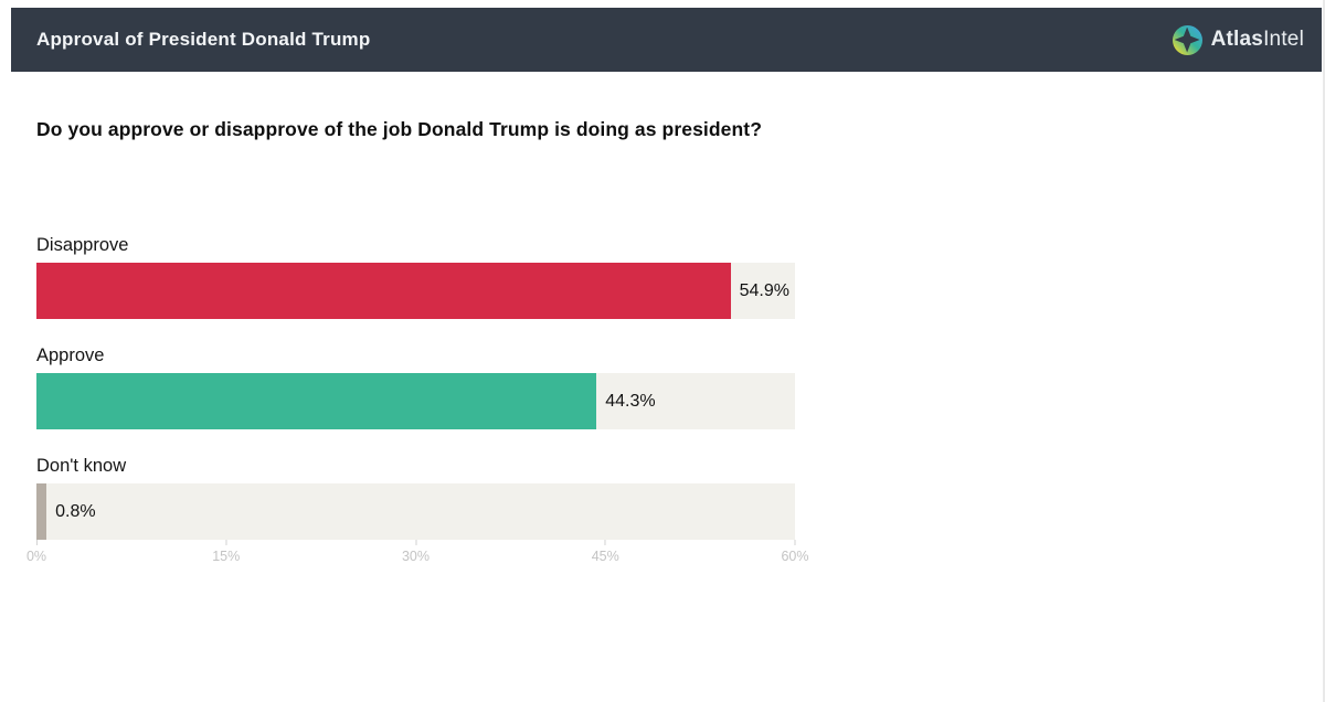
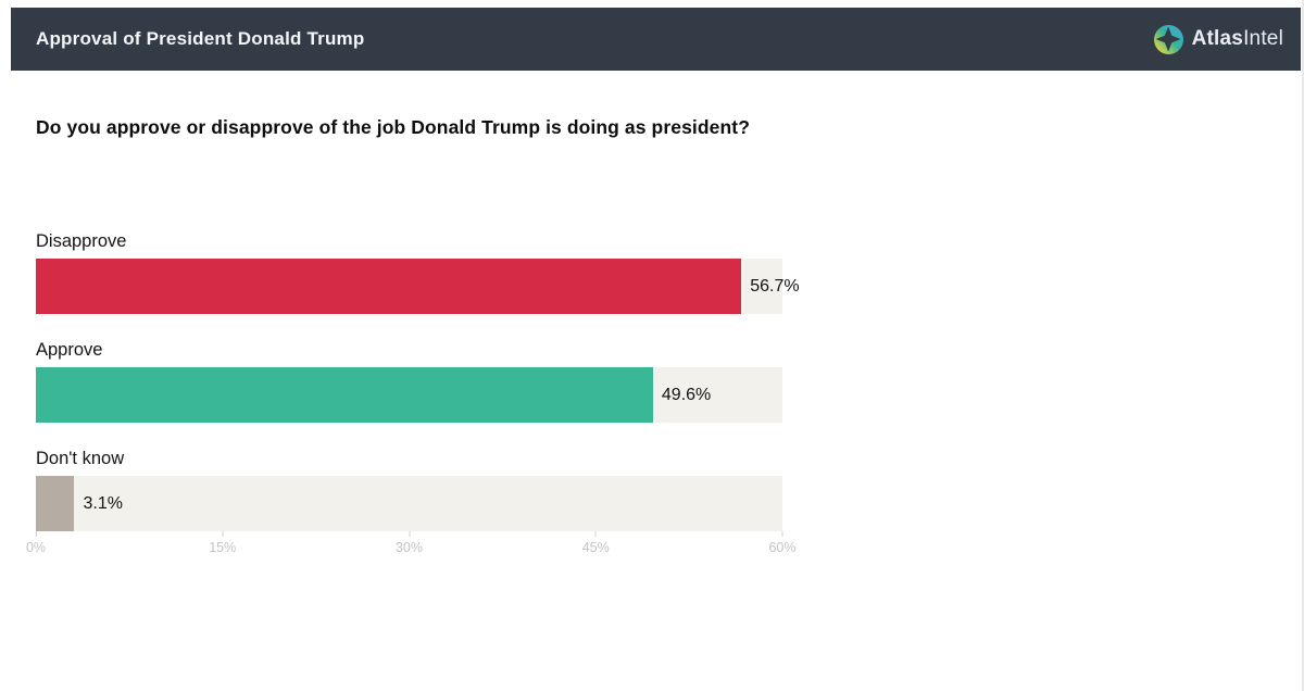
Disapprove: 54.9% -> 56.7%
Approve: 44.3% -> 49.6%
Don't know: 0.8% -> 3.1%
